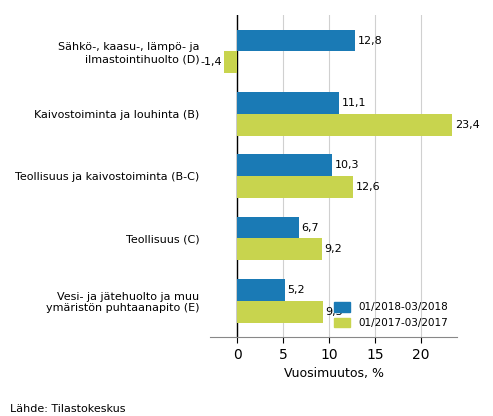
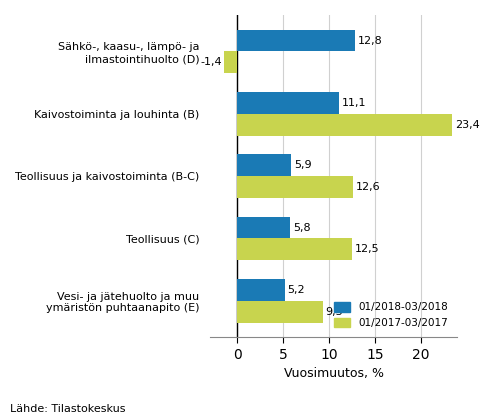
01/2018-03/2018/Teollisuus ja kaivostoiminta (B-C): 10,3 -> 5,9
01/2018-03/2018/Teollisuus (C): 6,7 -> 5,8
01/2017-03/2017/Teollisuus (C): 9,2 -> 12,5
